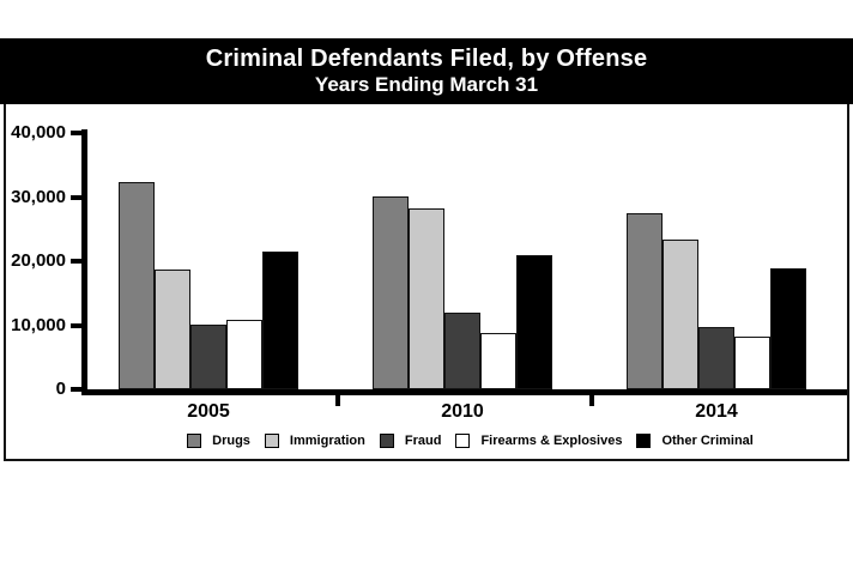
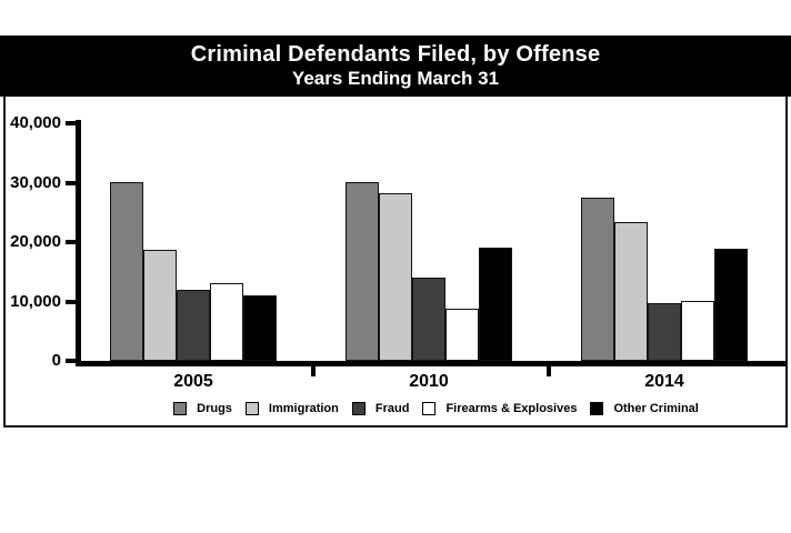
Drugs/2005: 32000 -> 30000
Fraud/2005: 10000 -> 12000
Firearms & Explosives/2005: 11000 -> 13000
Other Criminal/2005: 22000 -> 11000
Fraud/2010: 12000 -> 14000
Other Criminal/2010: 21000 -> 19000
Firearms & Explosives/2014: 8000 -> 10000
